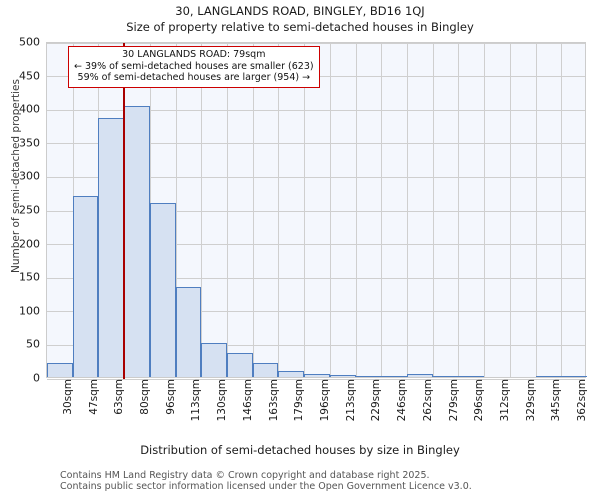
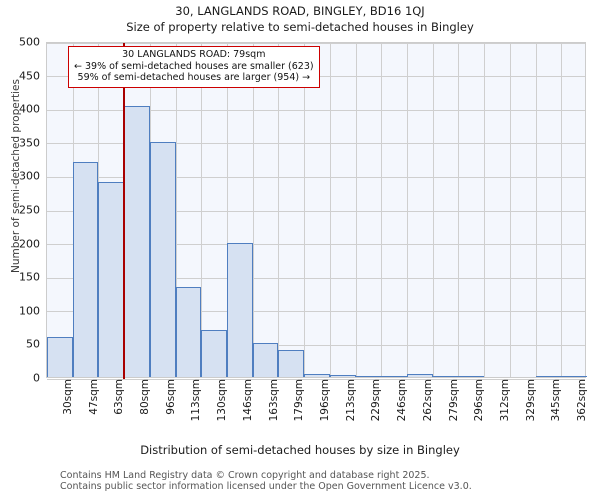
30sqm: 20 -> 60
47sqm: 270 -> 320
63sqm: 390 -> 290
96sqm: 260 -> 350
130sqm: 50 -> 70
146sqm: 40 -> 200
163sqm: 20 -> 50
179sqm: 10 -> 40
